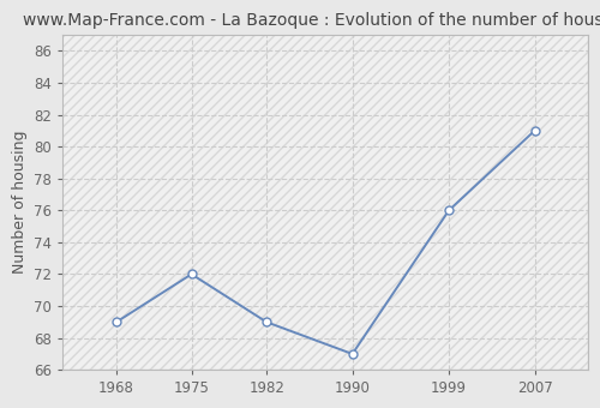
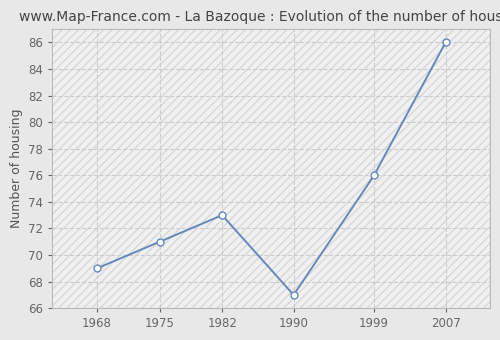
1975: 72 -> 71
1982: 69 -> 73
2007: 81 -> 86
